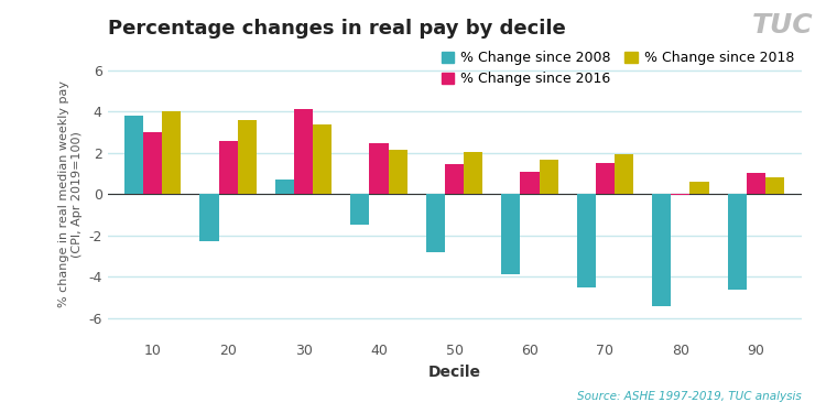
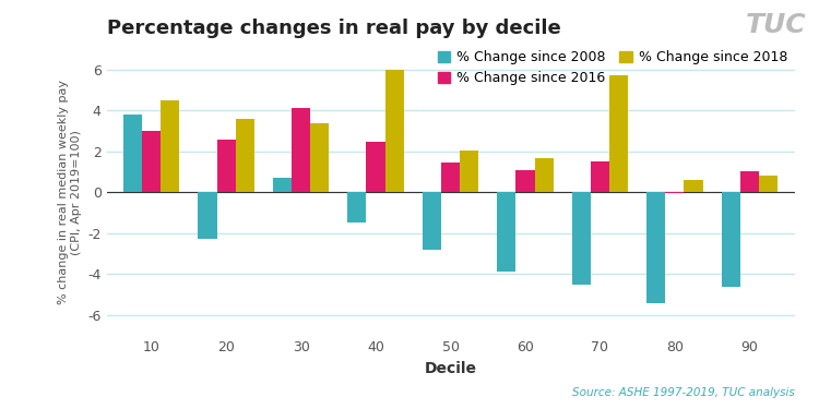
% Change since 2018/10: 4.0 -> 4.5
% Change since 2018/40: 2.1 -> 6.0
% Change since 2018/70: 1.9 -> 5.7
